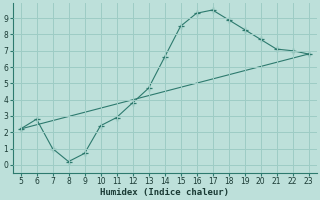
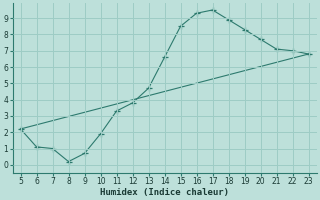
6: 2.8 -> 1.1
10: 2.4 -> 1.9
11: 2.9 -> 3.3
